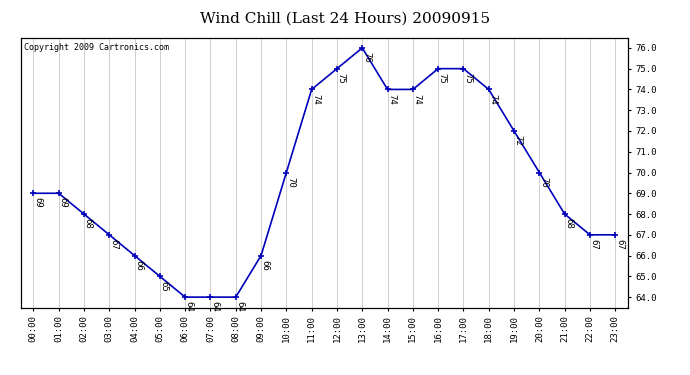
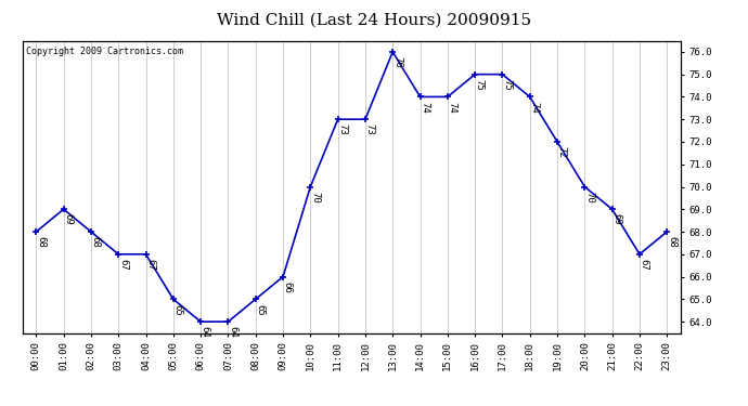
00:00: 69 -> 68
04:00: 66 -> 67
08:00: 64 -> 65
11:00: 74 -> 73
12:00: 75 -> 73
21:00: 68 -> 69
23:00: 67 -> 68
